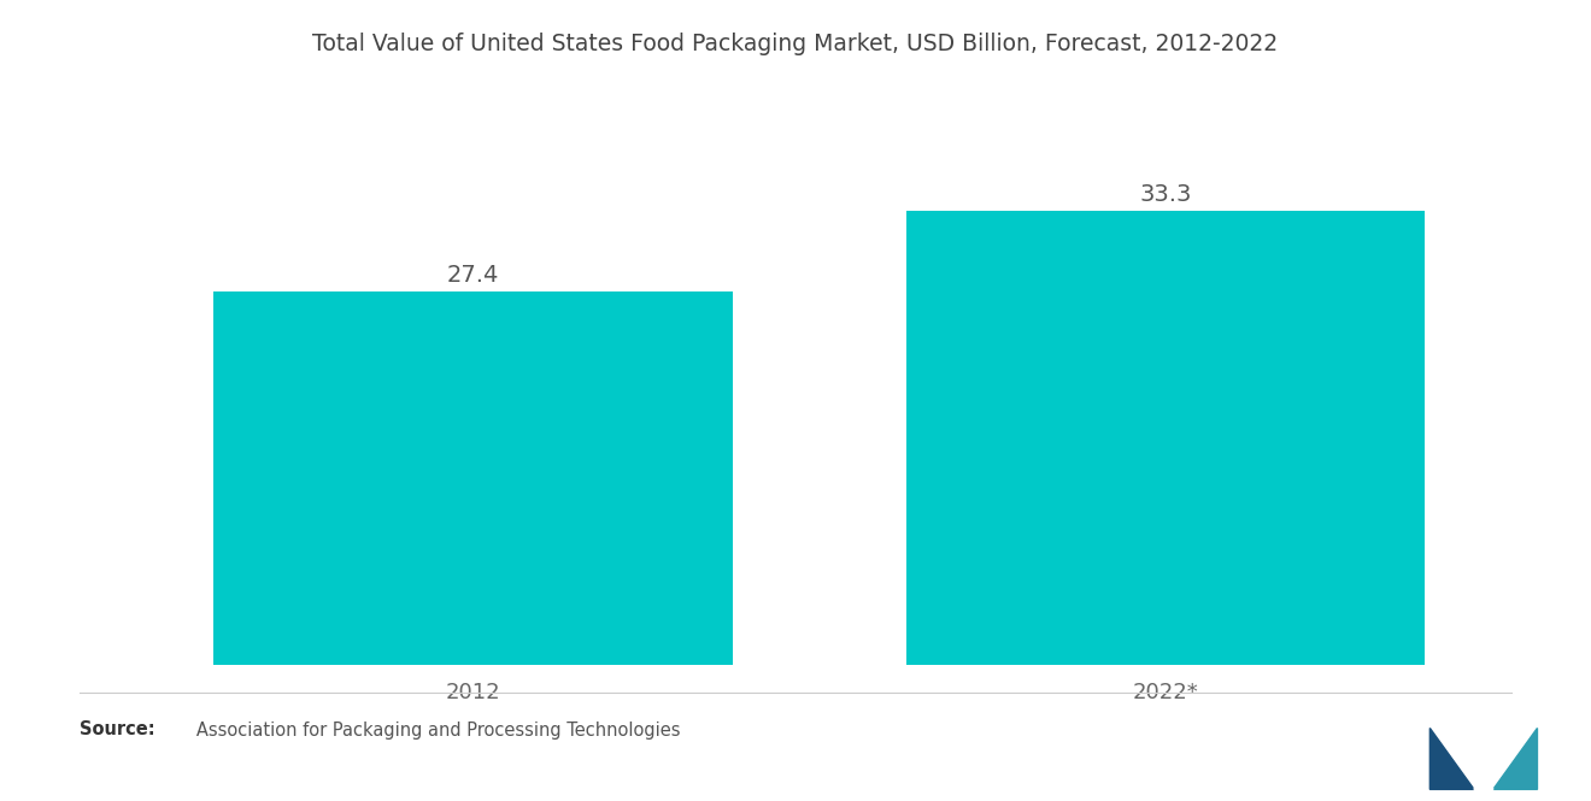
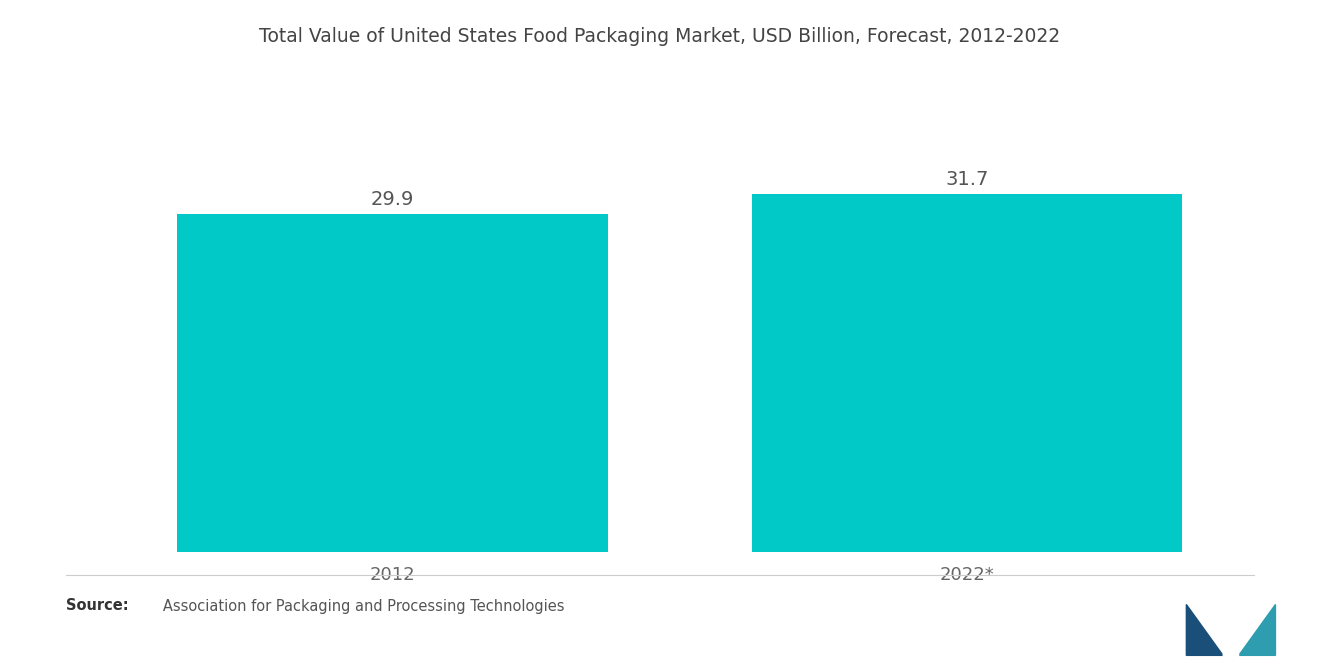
2012: 27.4 -> 29.9
2022*: 33.3 -> 31.7
